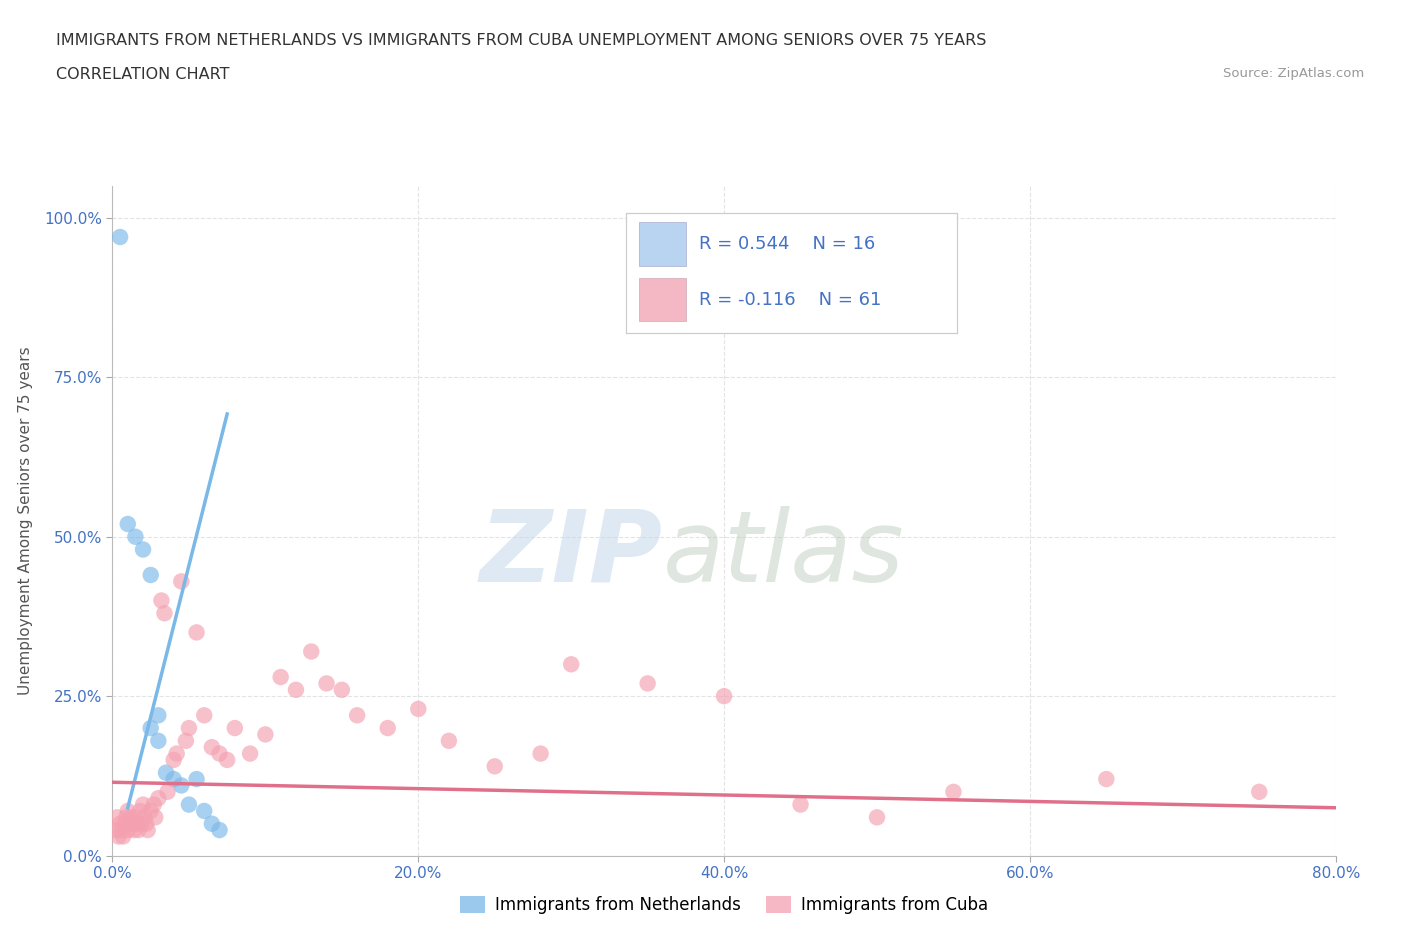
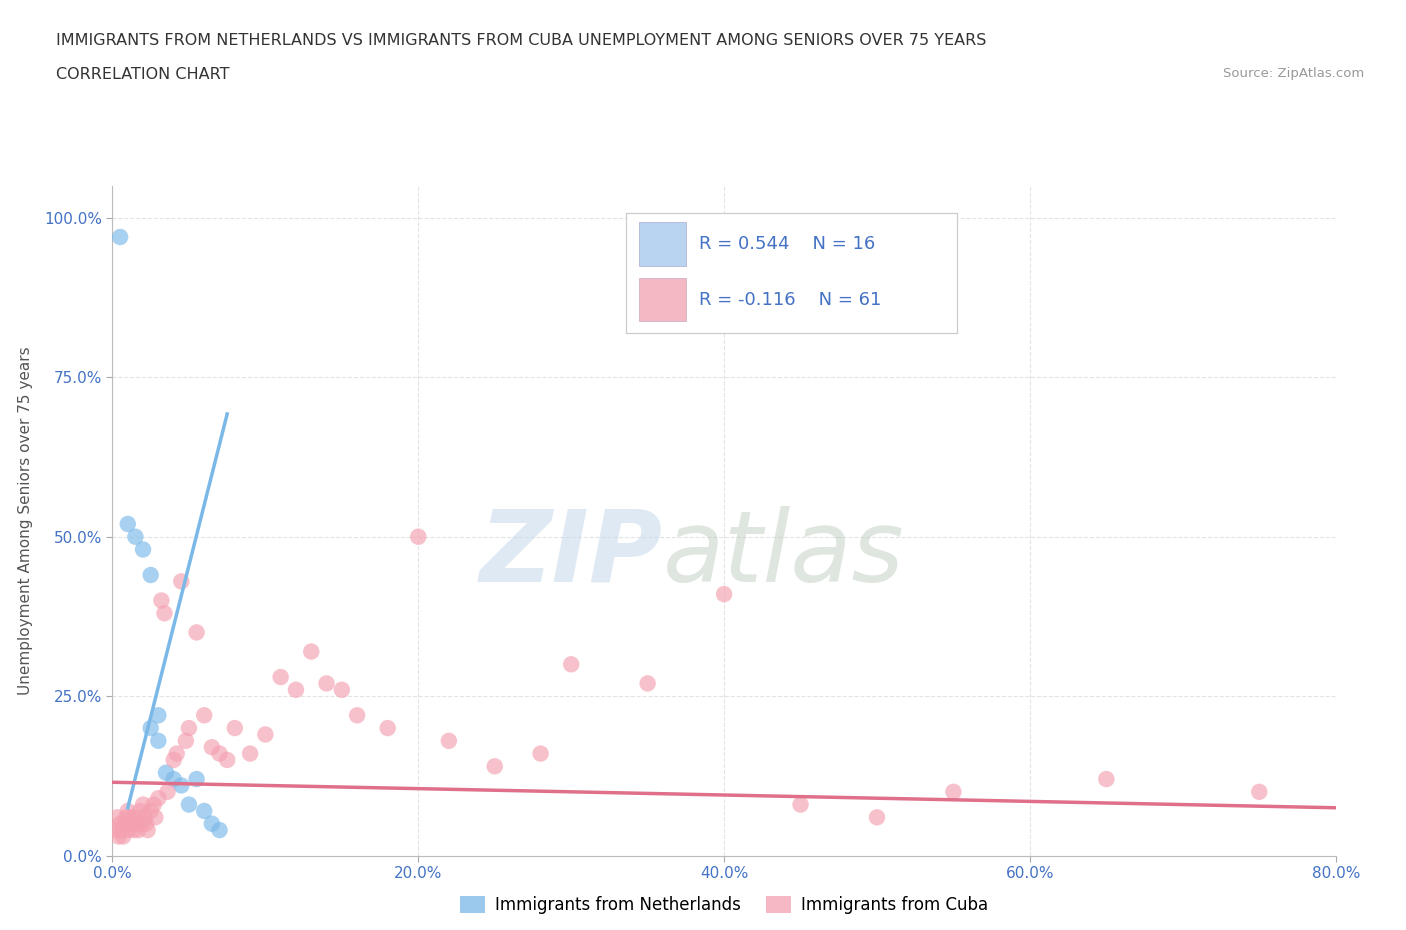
Immigrants from Cuba/20.0%: 23% -> 50%
Immigrants from Cuba/40.0%: 25% -> 41%
